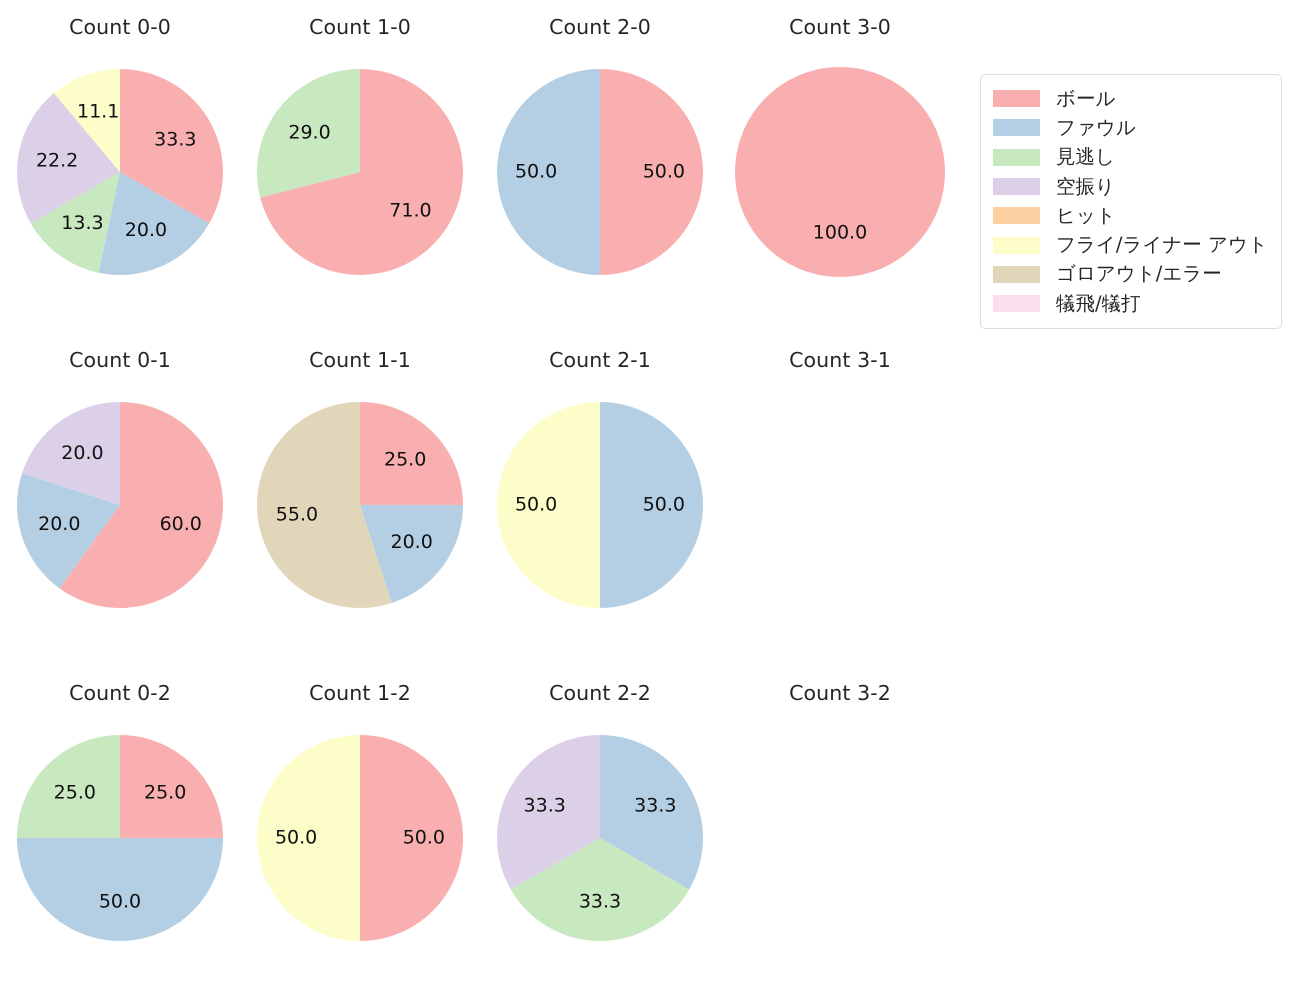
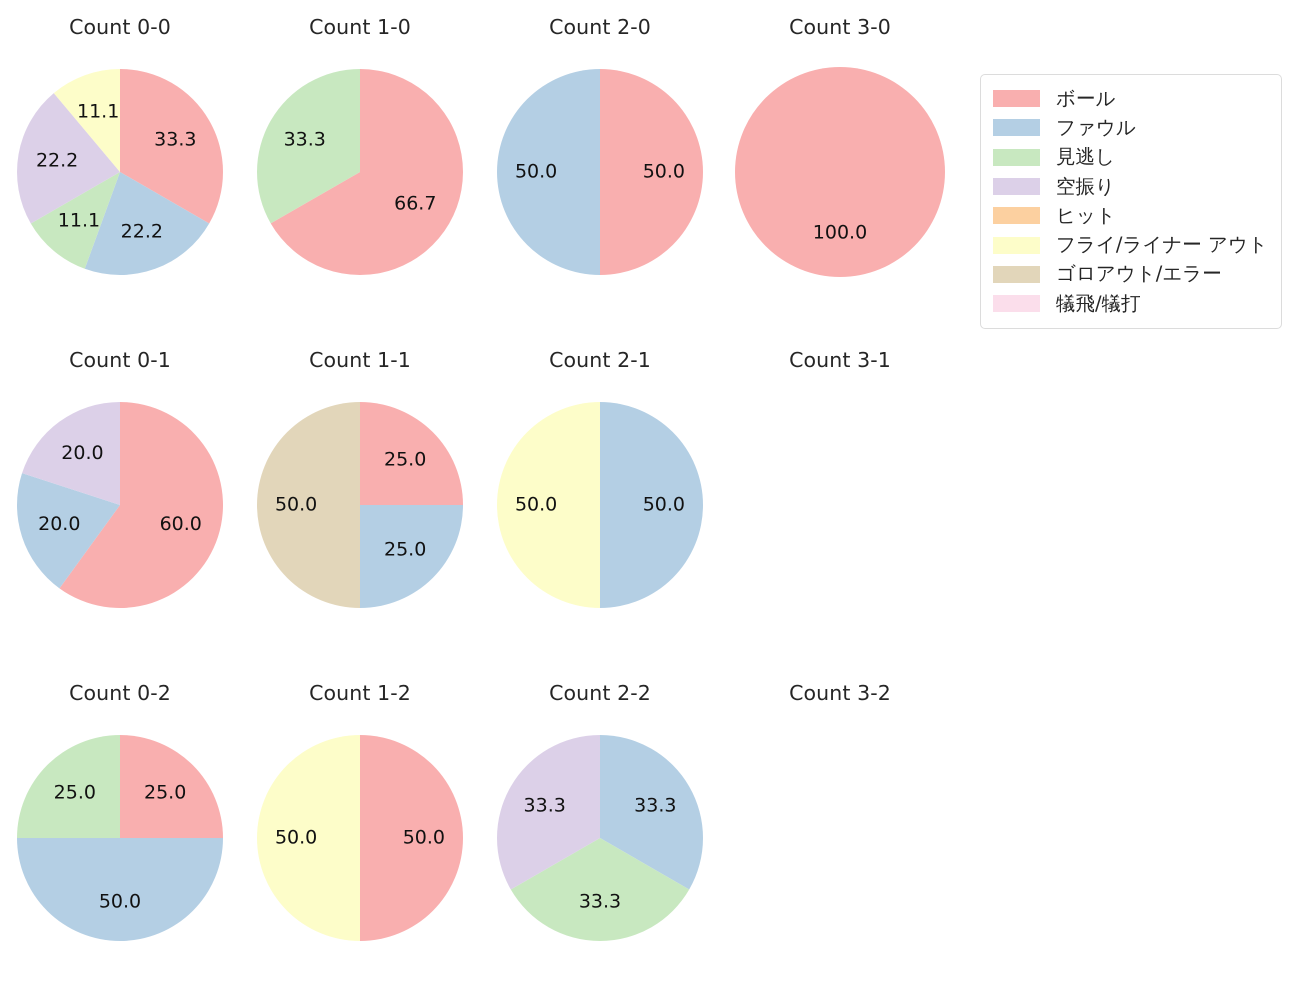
Count 0-0/ファウル: 20.0 -> 22.2
Count 0-0/見逃し: 13.3 -> 11.1
Count 1-0/ボール: 71.0 -> 66.7
Count 1-0/見逃し: 29.0 -> 33.3
Count 1-1/ファウル: 20.0 -> 25.0
Count 1-1/ゴロアウト/エラー: 55.0 -> 50.0
